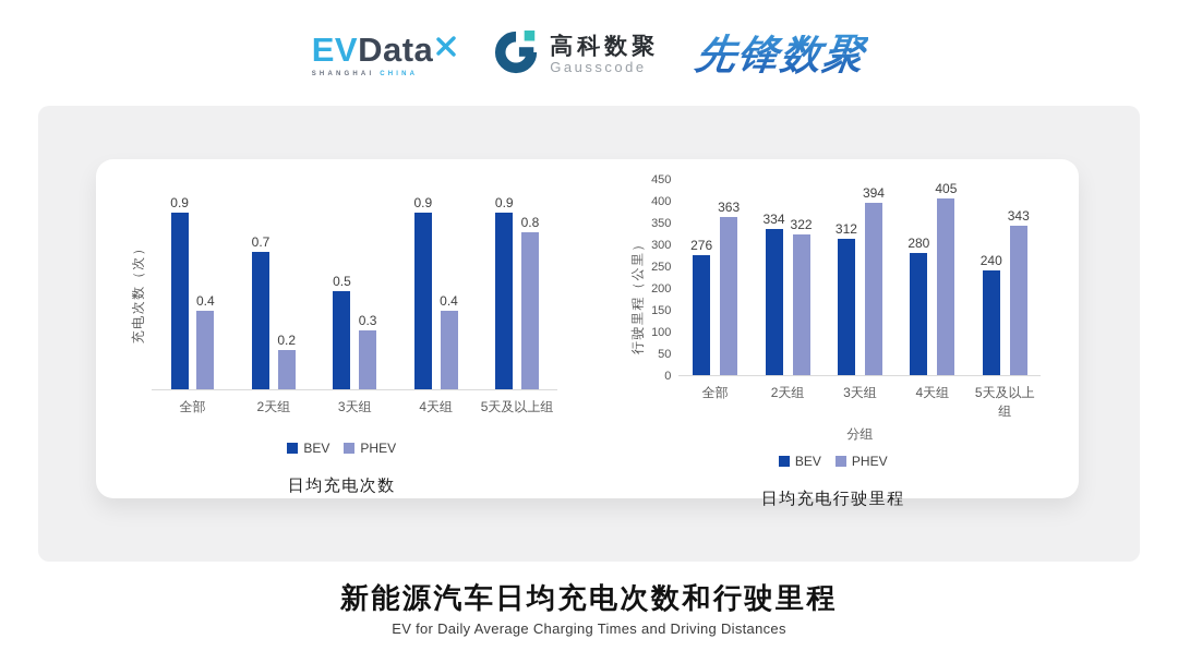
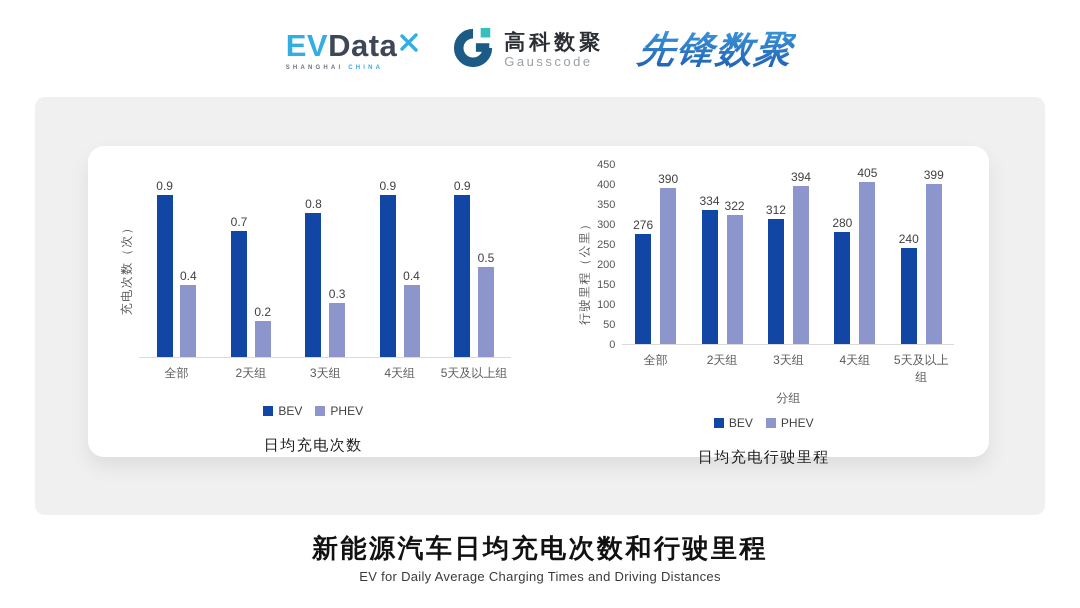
日均充电次数/BEV/3天组: 0.5 -> 0.8
日均充电次数/PHEV/5天及以上组: 0.8 -> 0.5
日均充电行驶里程/PHEV/全部: 363 -> 390
日均充电行驶里程/PHEV/5天及以上组: 343 -> 399
